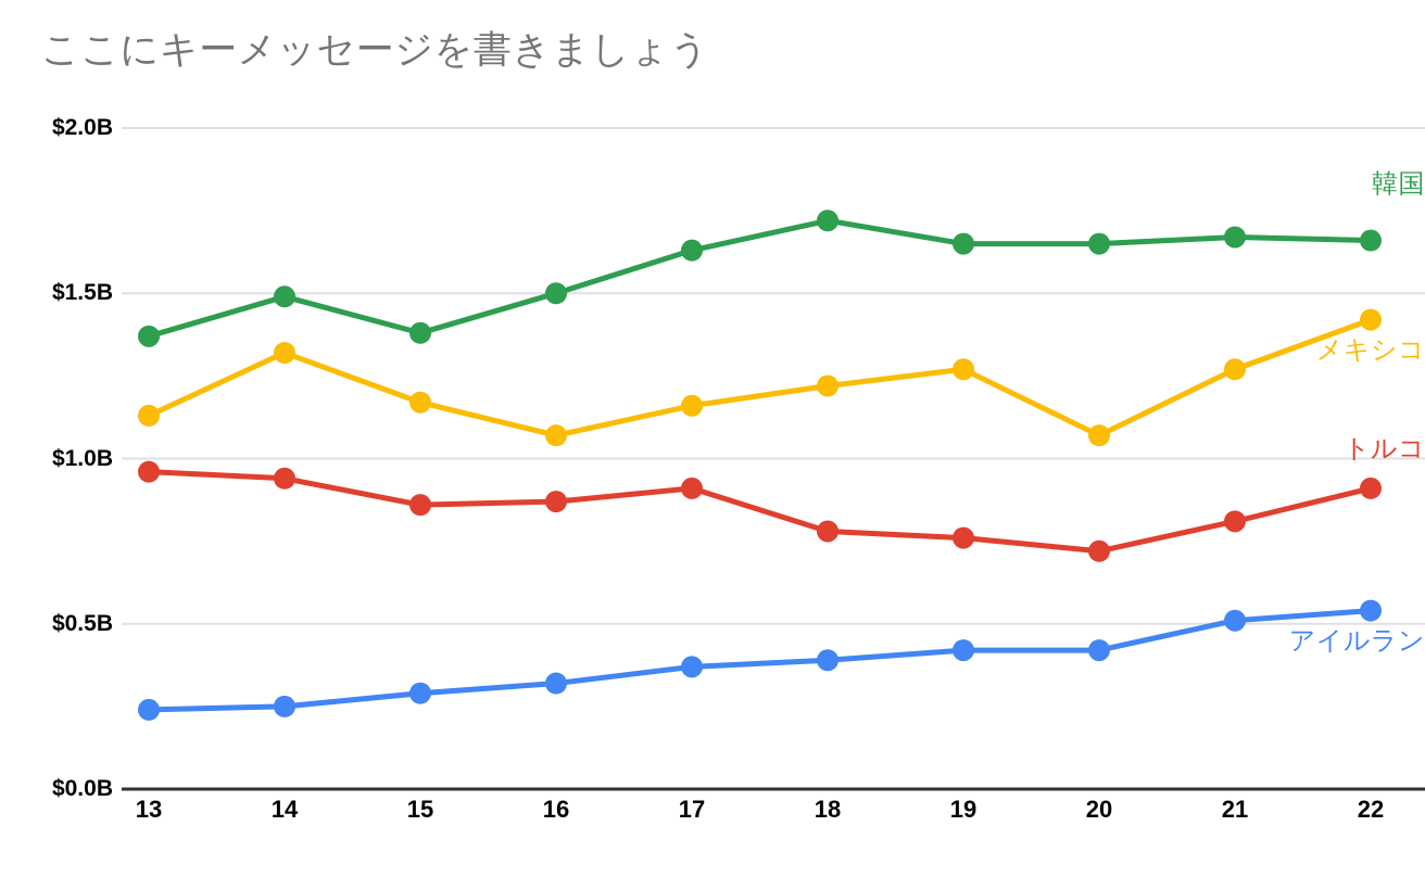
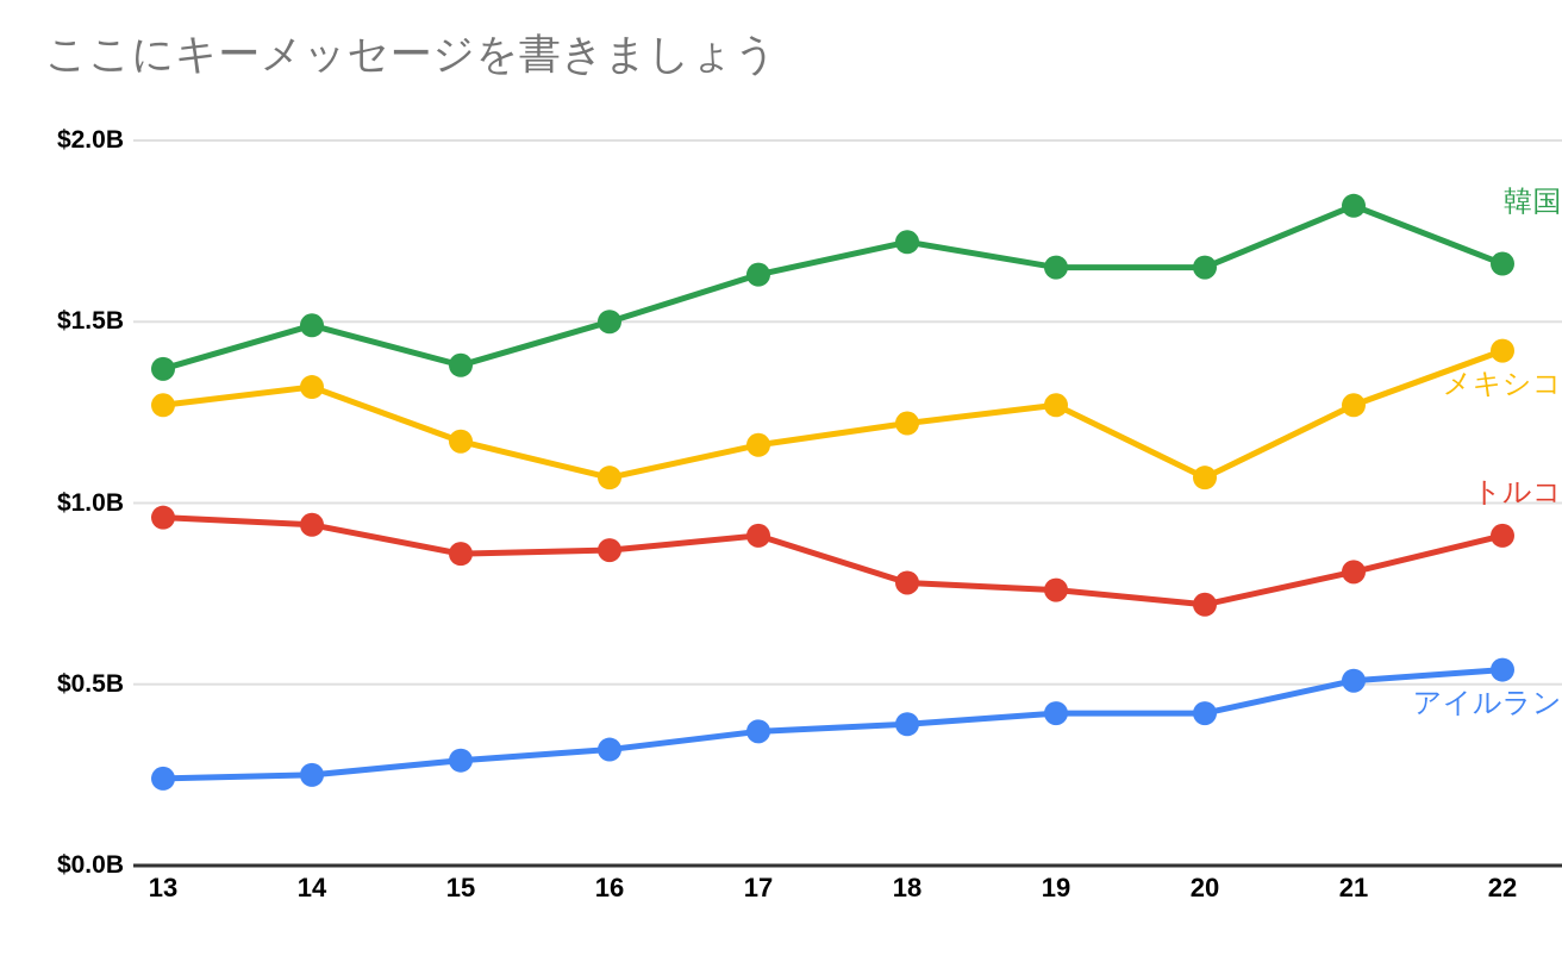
メキシコ/13: $1.13B -> $1.27B
韓国/21: $1.67B -> $1.82B
